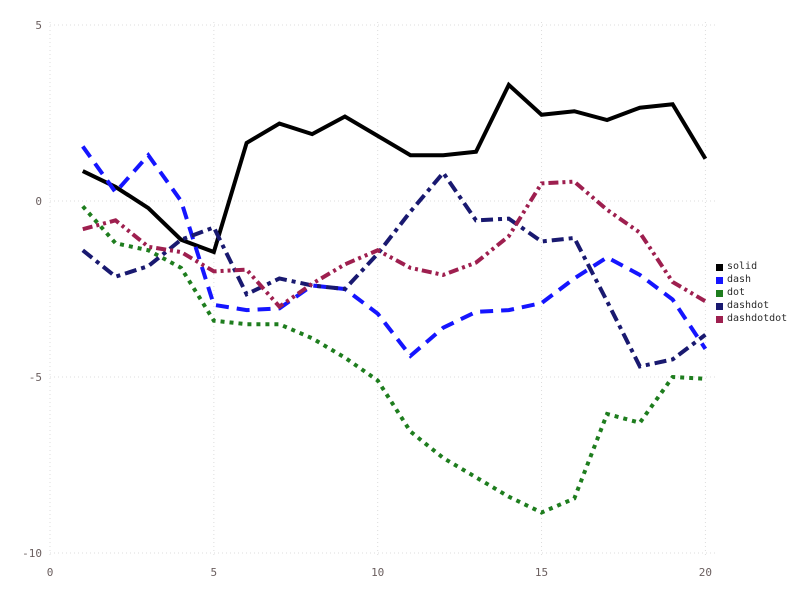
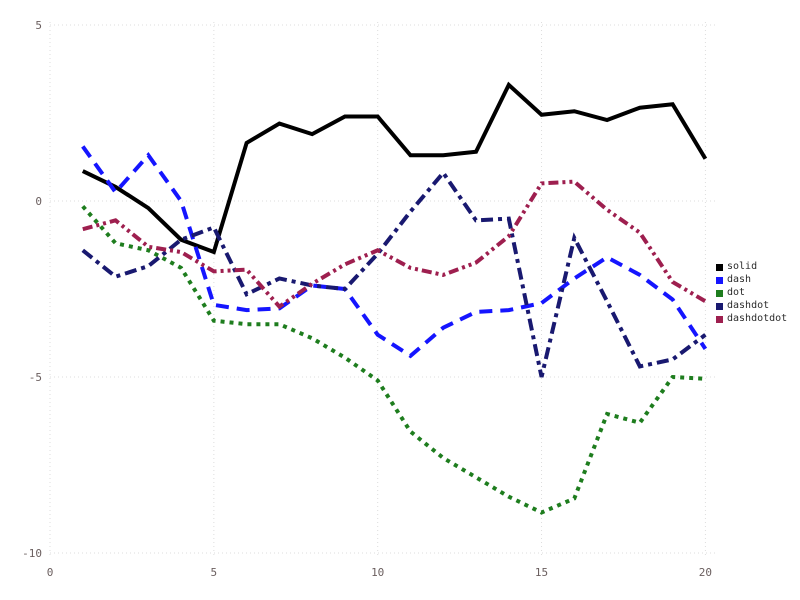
solid/10: 1.9 -> 2.4
dash/10: -3.2 -> -3.8
dashdot/15: -1.1 -> -5.0
